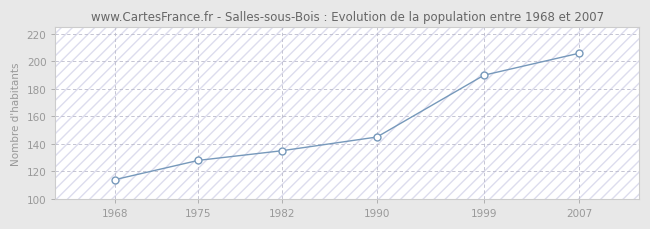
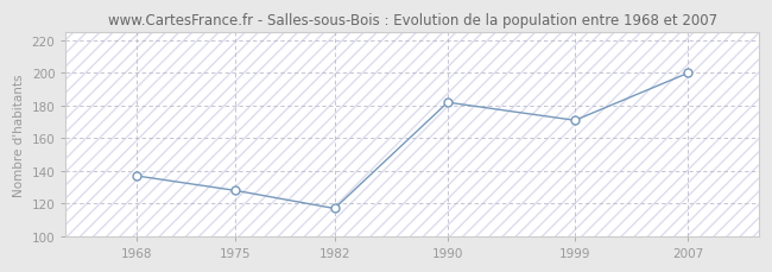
1968: 114 -> 137
1982: 135 -> 117
1990: 145 -> 182
1999: 190 -> 171
2007: 206 -> 200
